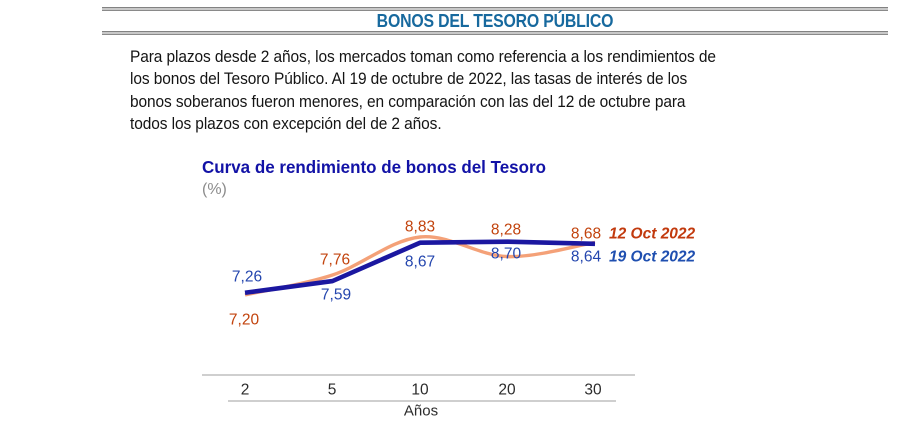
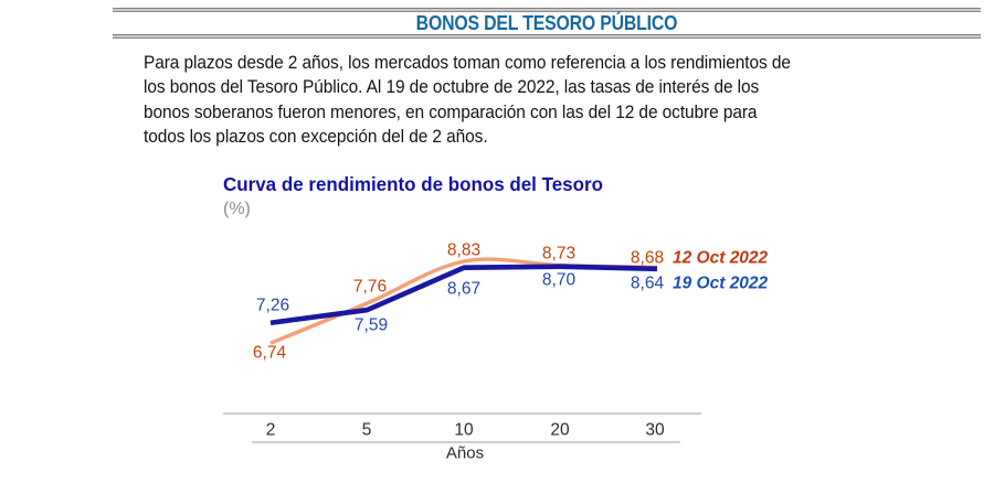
12 Oct 2022/2: 7,20 -> 6,74
12 Oct 2022/20: 8,28 -> 8,73
